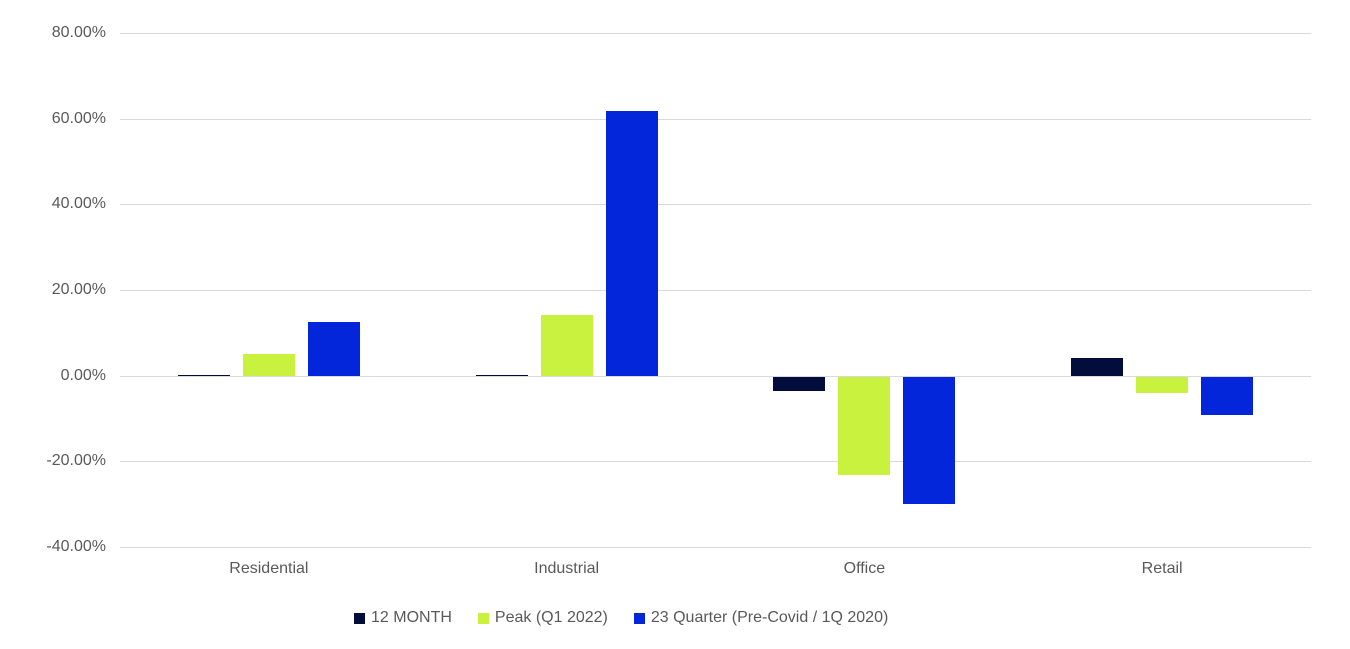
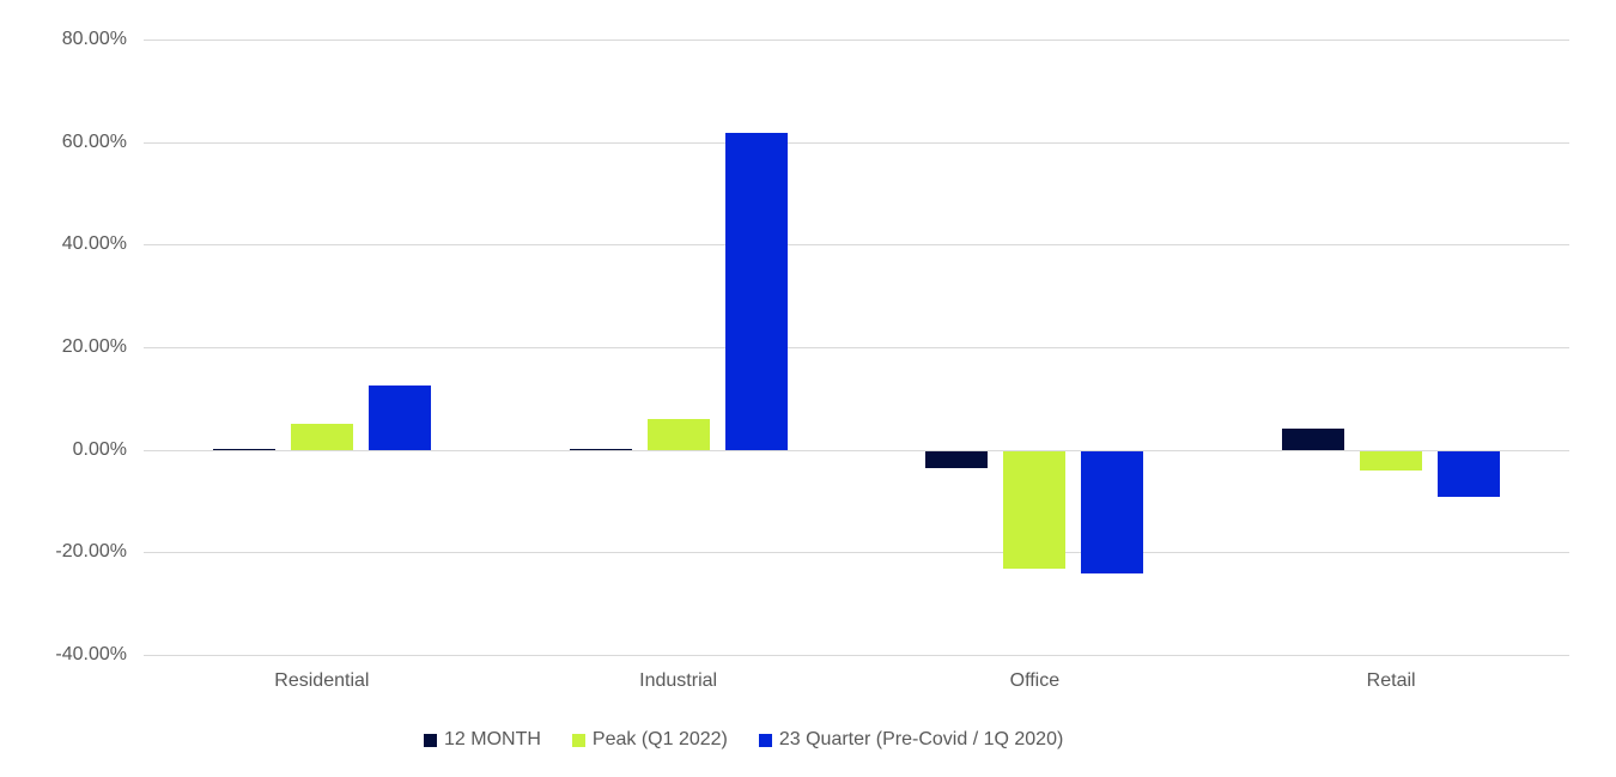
Peak (Q1 2022)/Industrial: 14% -> 6%
23 Quarter (Pre-Covid / 1Q 2020)/Office: -30% -> -24%
